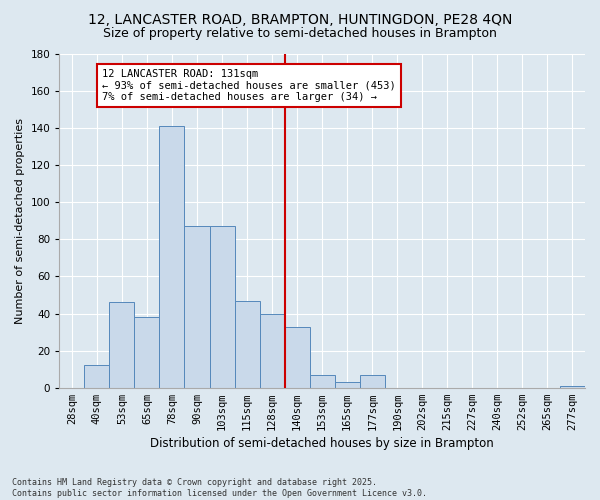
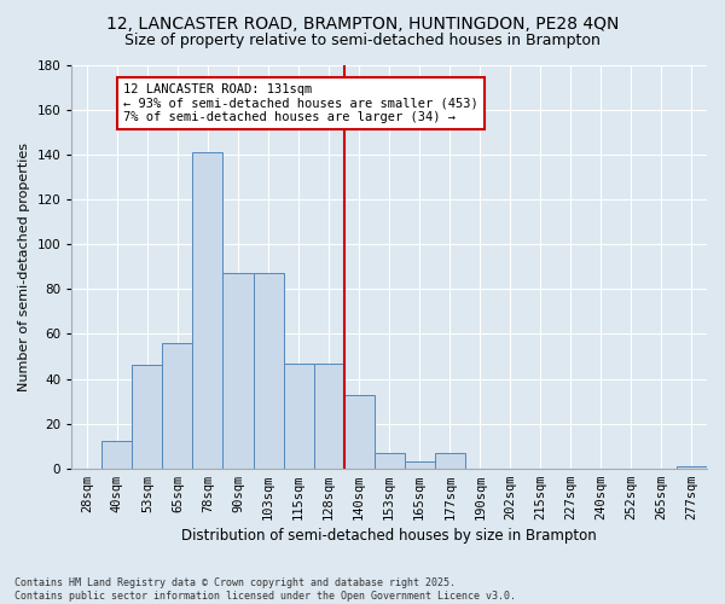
65sqm: 38 -> 56
128sqm: 40 -> 47
